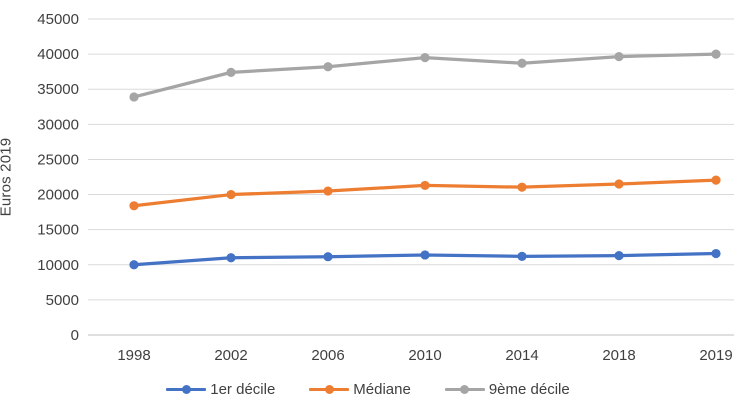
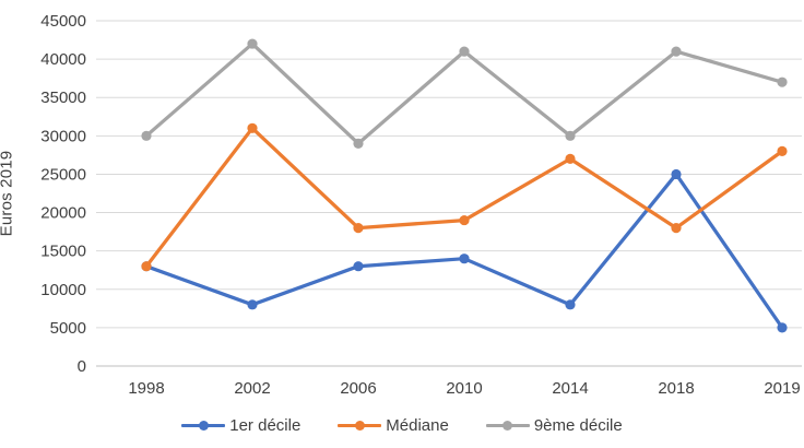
1er décile/1998: 10000 -> 13000
Médiane/1998: 18000 -> 13000
9ème décile/1998: 34000 -> 30000
1er décile/2002: 11000 -> 8000
Médiane/2002: 20000 -> 31000
9ème décile/2002: 37000 -> 42000
1er décile/2006: 11000 -> 13000
Médiane/2006: 20000 -> 18000
9ème décile/2006: 38000 -> 29000
1er décile/2010: 11000 -> 14000
Médiane/2010: 21000 -> 19000
9ème décile/2010: 40000 -> 41000
1er décile/2014: 11000 -> 8000
Médiane/2014: 21000 -> 27000
9ème décile/2014: 39000 -> 30000
1er décile/2018: 11000 -> 25000
Médiane/2018: 22000 -> 18000
9ème décile/2018: 40000 -> 41000
1er décile/2019: 12000 -> 5000
Médiane/2019: 22000 -> 28000
9ème décile/2019: 40000 -> 37000
